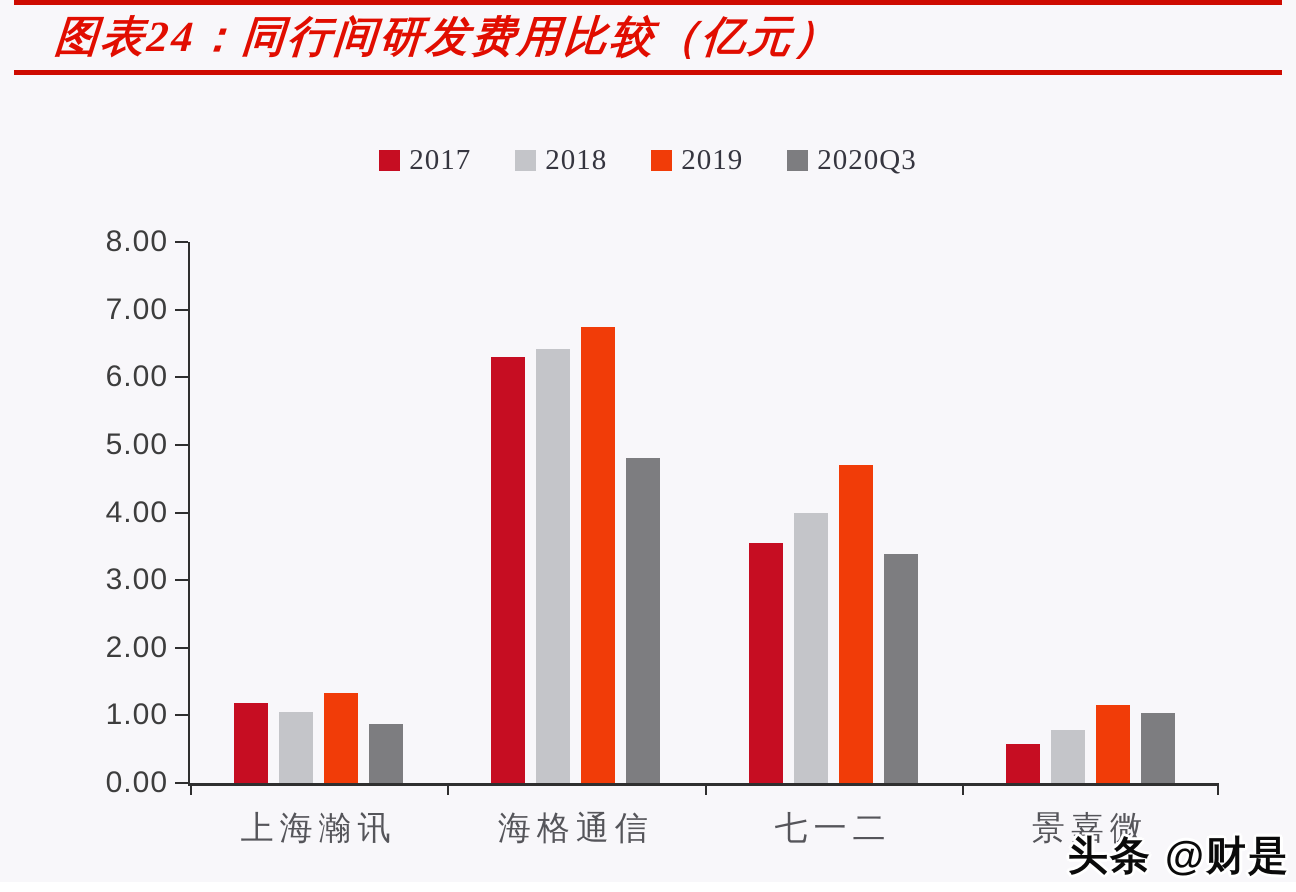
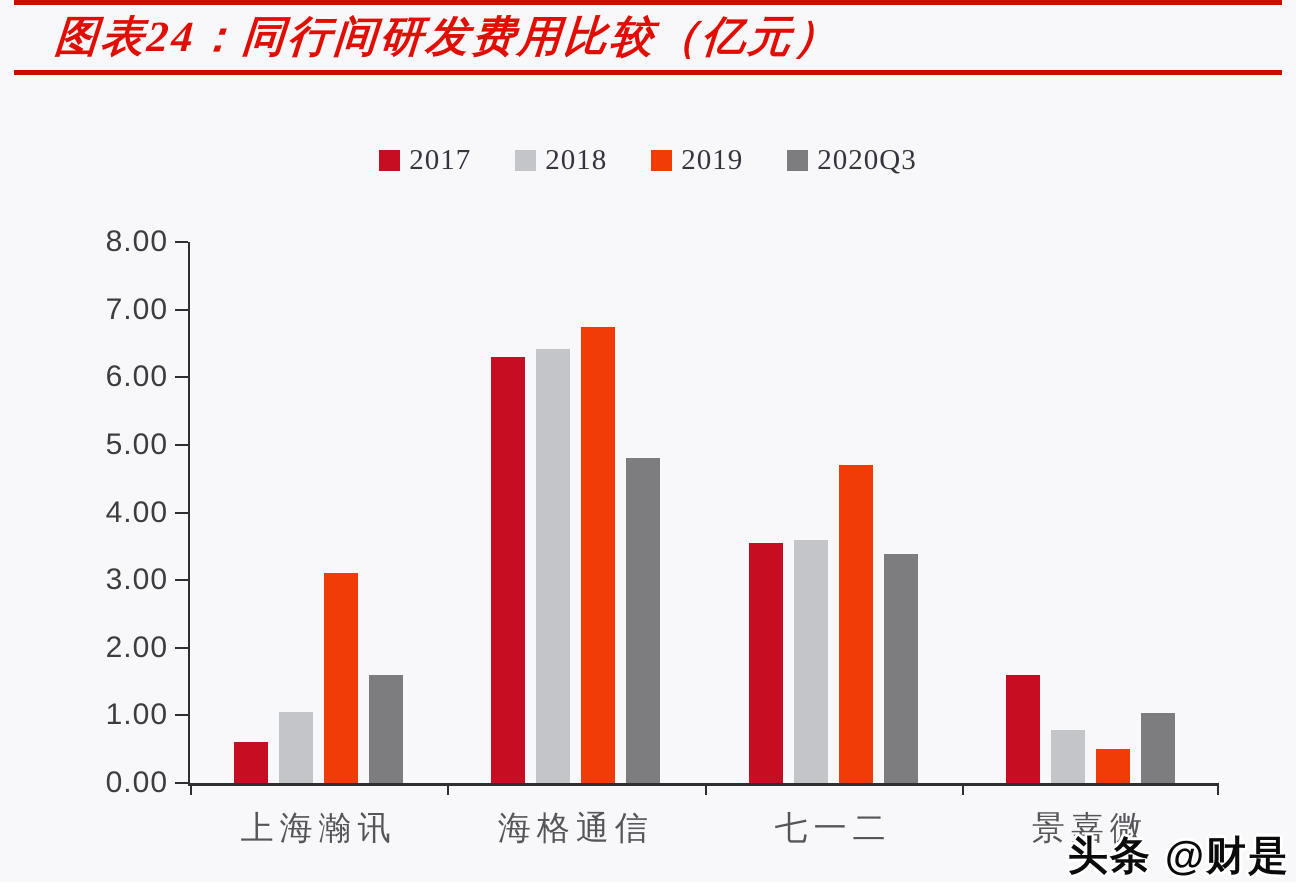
2017/上海瀚讯: 1.2 -> 0.6
2019/上海瀚讯: 1.3 -> 3.1
2020Q3/上海瀚讯: 0.9 -> 1.6
2018/七一二: 4.0 -> 3.6
2017/景嘉微: 0.6 -> 1.6
2019/景嘉微: 1.1 -> 0.5
